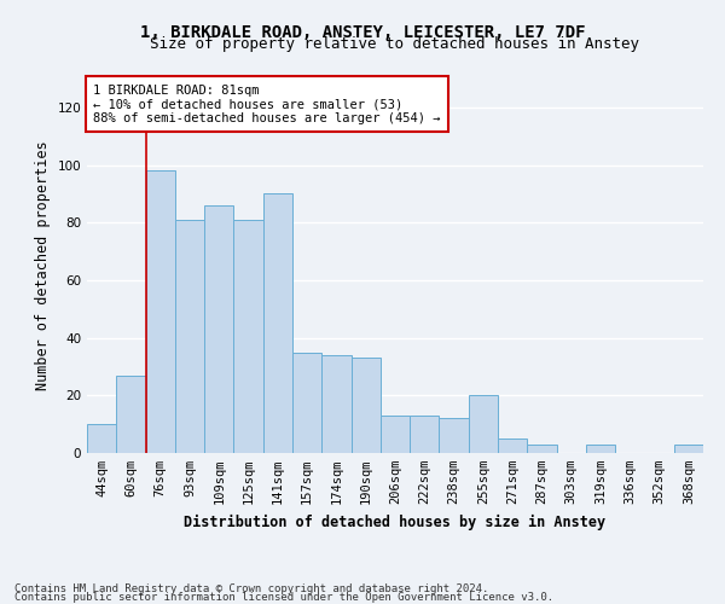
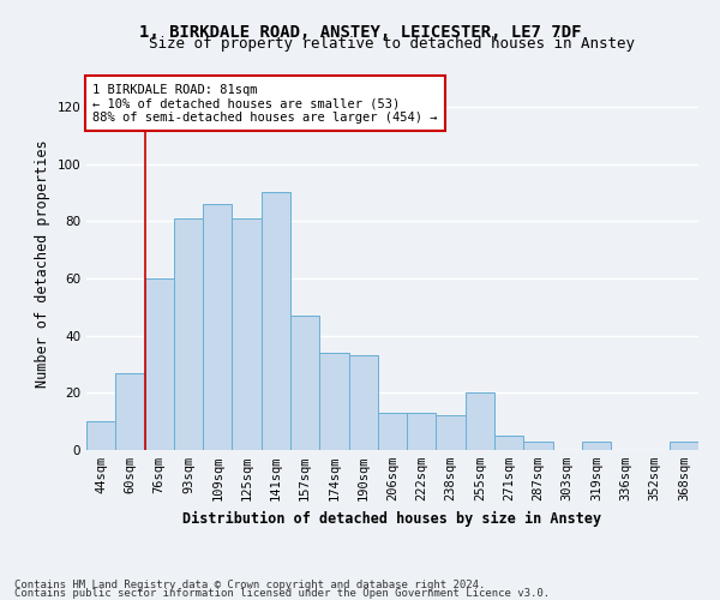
76sqm: 98 -> 60
157sqm: 35 -> 47
